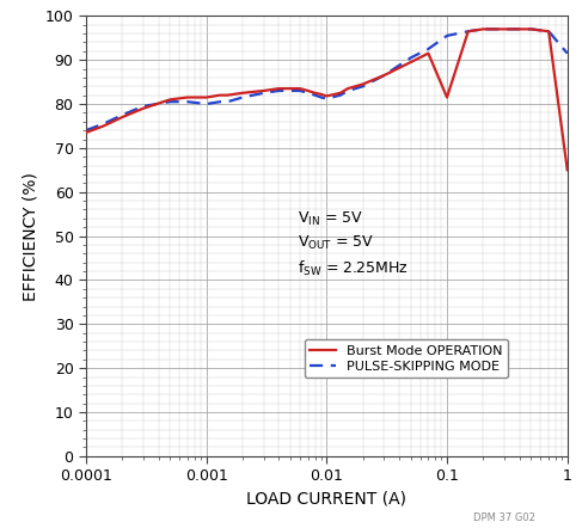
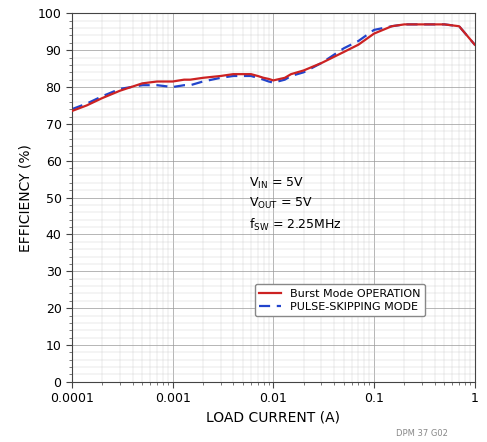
Burst Mode OPERATION/0.1: 81.5 -> 94.5
Burst Mode OPERATION/1: 65.0 -> 91.5
